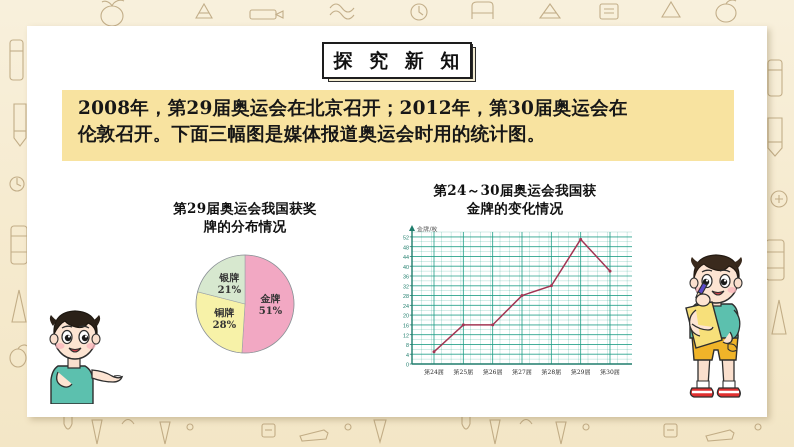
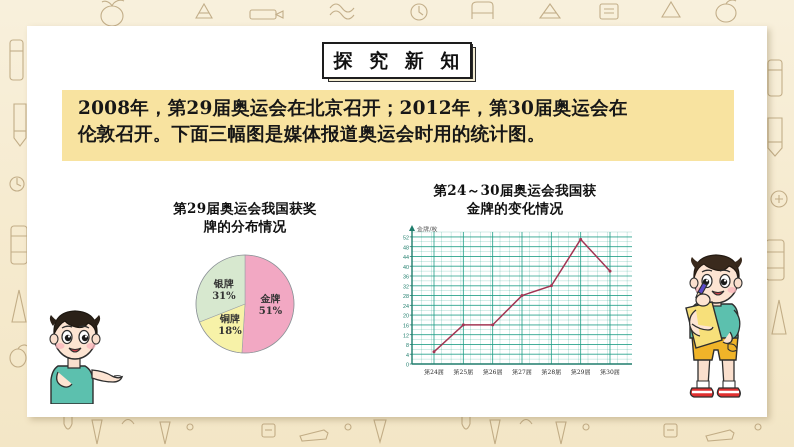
第29届奥运会我国获奖牌的分布情况/铜牌: 28% -> 18%
第29届奥运会我国获奖牌的分布情况/银牌: 21% -> 31%
